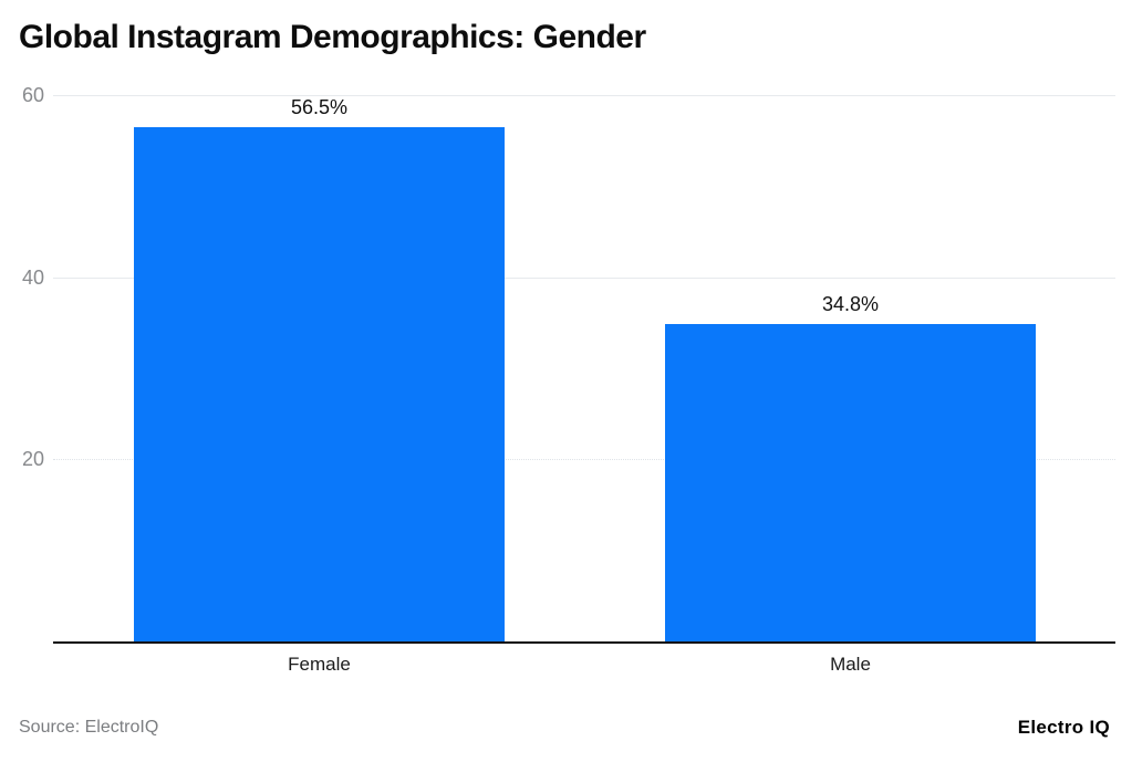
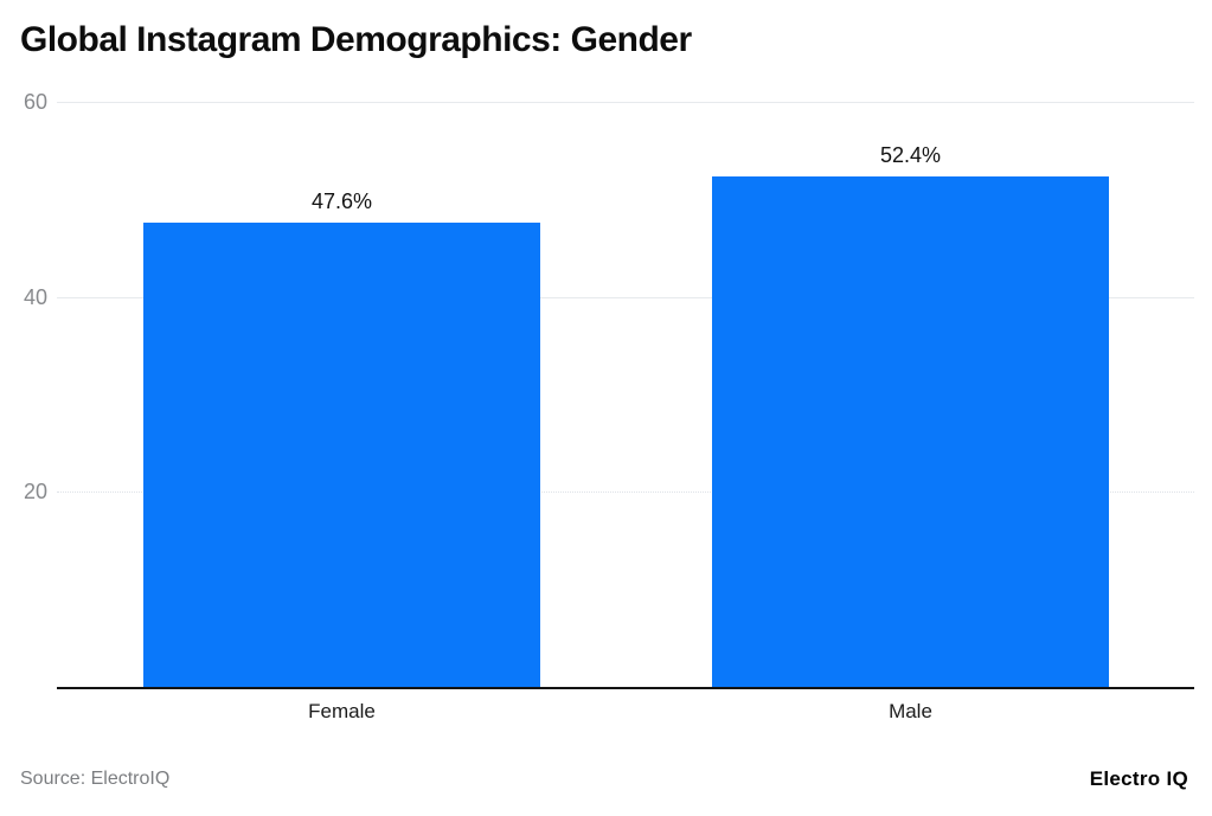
Female: 56.5% -> 47.6%
Male: 34.8% -> 52.4%
